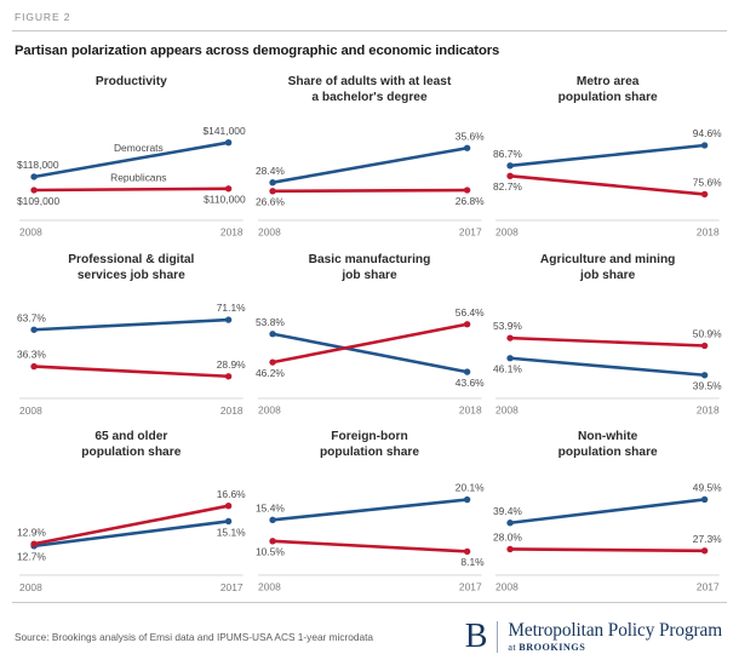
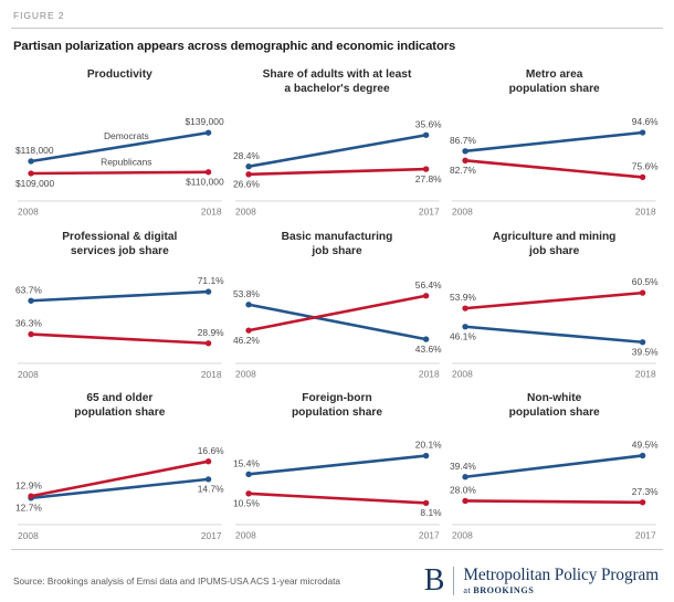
Productivity/Democrats/2018: $141,000 -> $139,000
Share of adults with at least a bachelor's degree/Republicans/2017: 26.8% -> 27.8%
Agriculture and mining job share/Republicans/2018: 50.9% -> 60.5%
65 and older population share/Democrats/2017: 15.1% -> 14.7%
